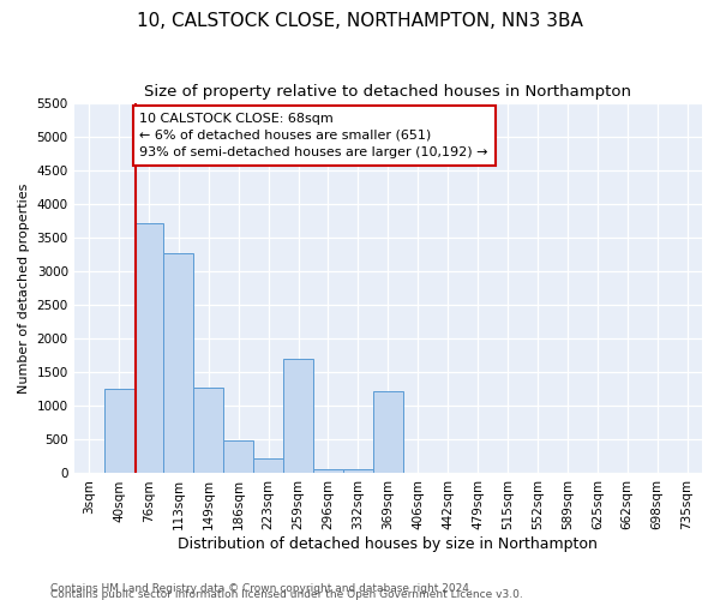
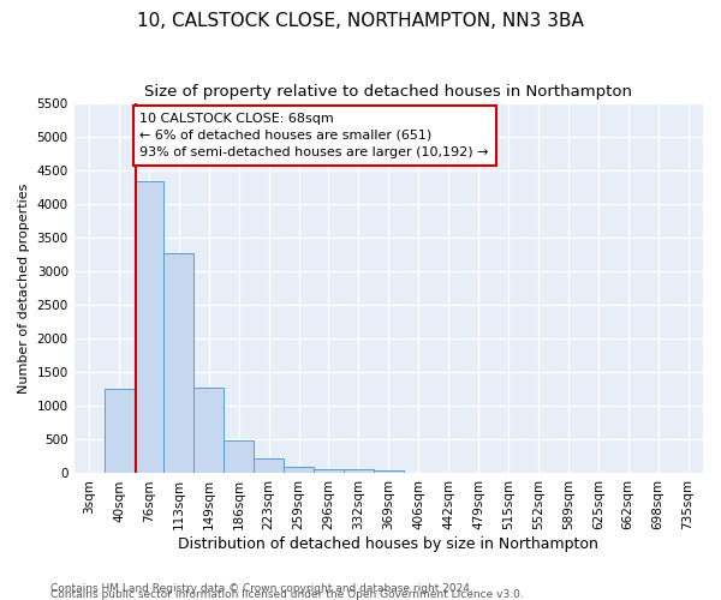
76sqm: 3720 -> 4330
259sqm: 1700 -> 90
369sqm: 1220 -> 40
